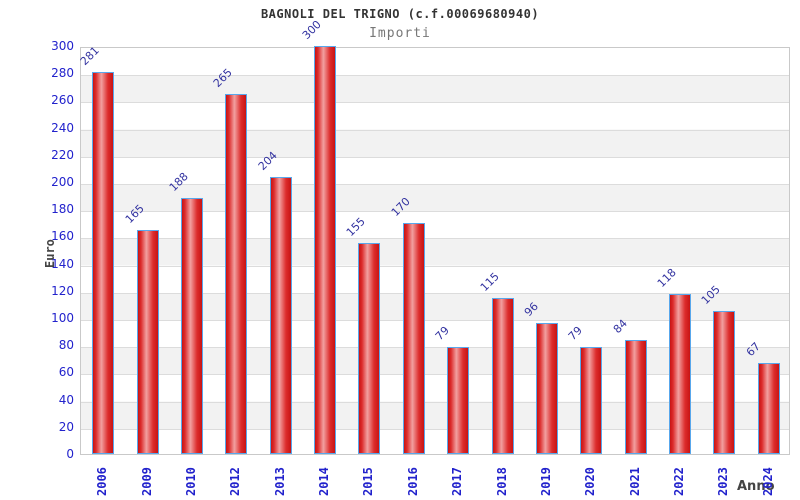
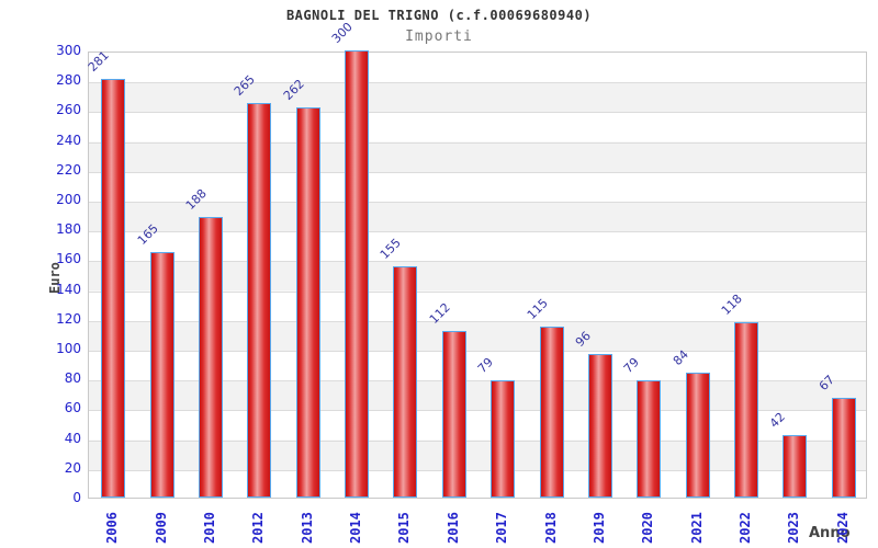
2013: 204 -> 262
2016: 170 -> 112
2023: 105 -> 42
